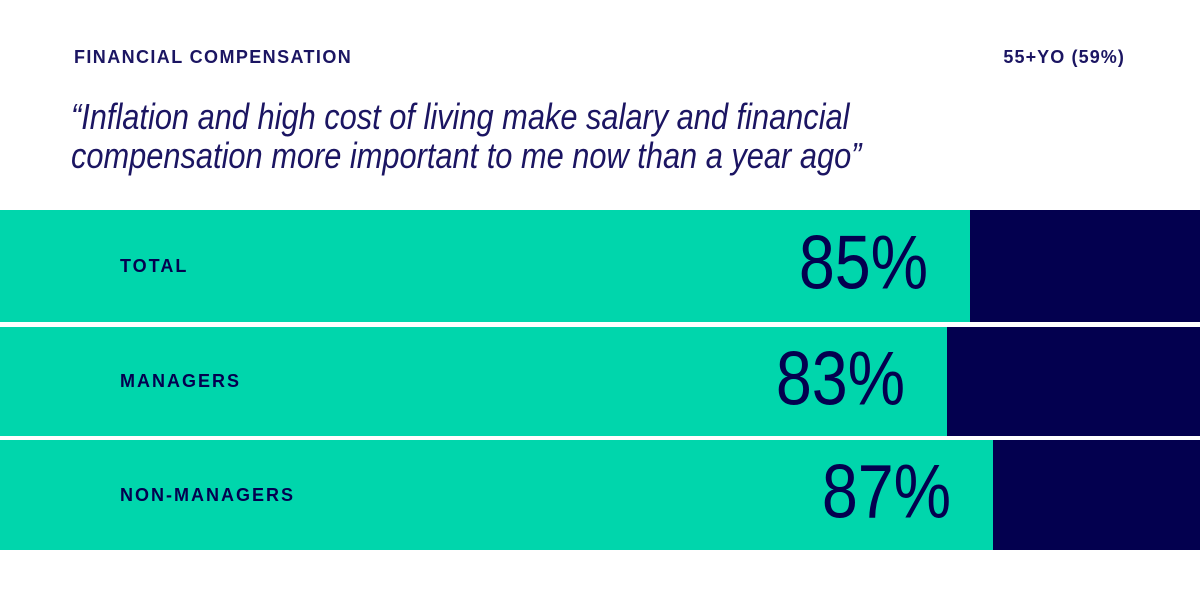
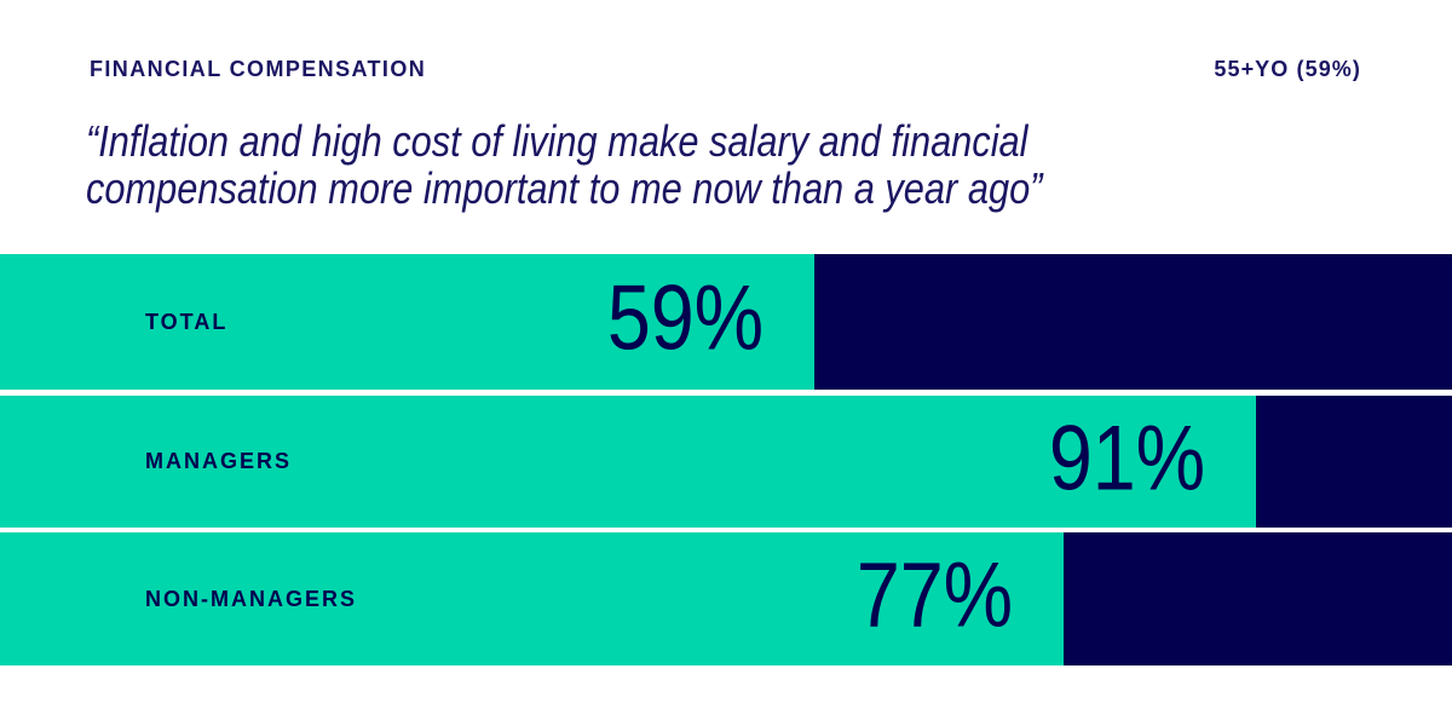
TOTAL: 85% -> 59%
MANAGERS: 83% -> 91%
NON-MANAGERS: 87% -> 77%
